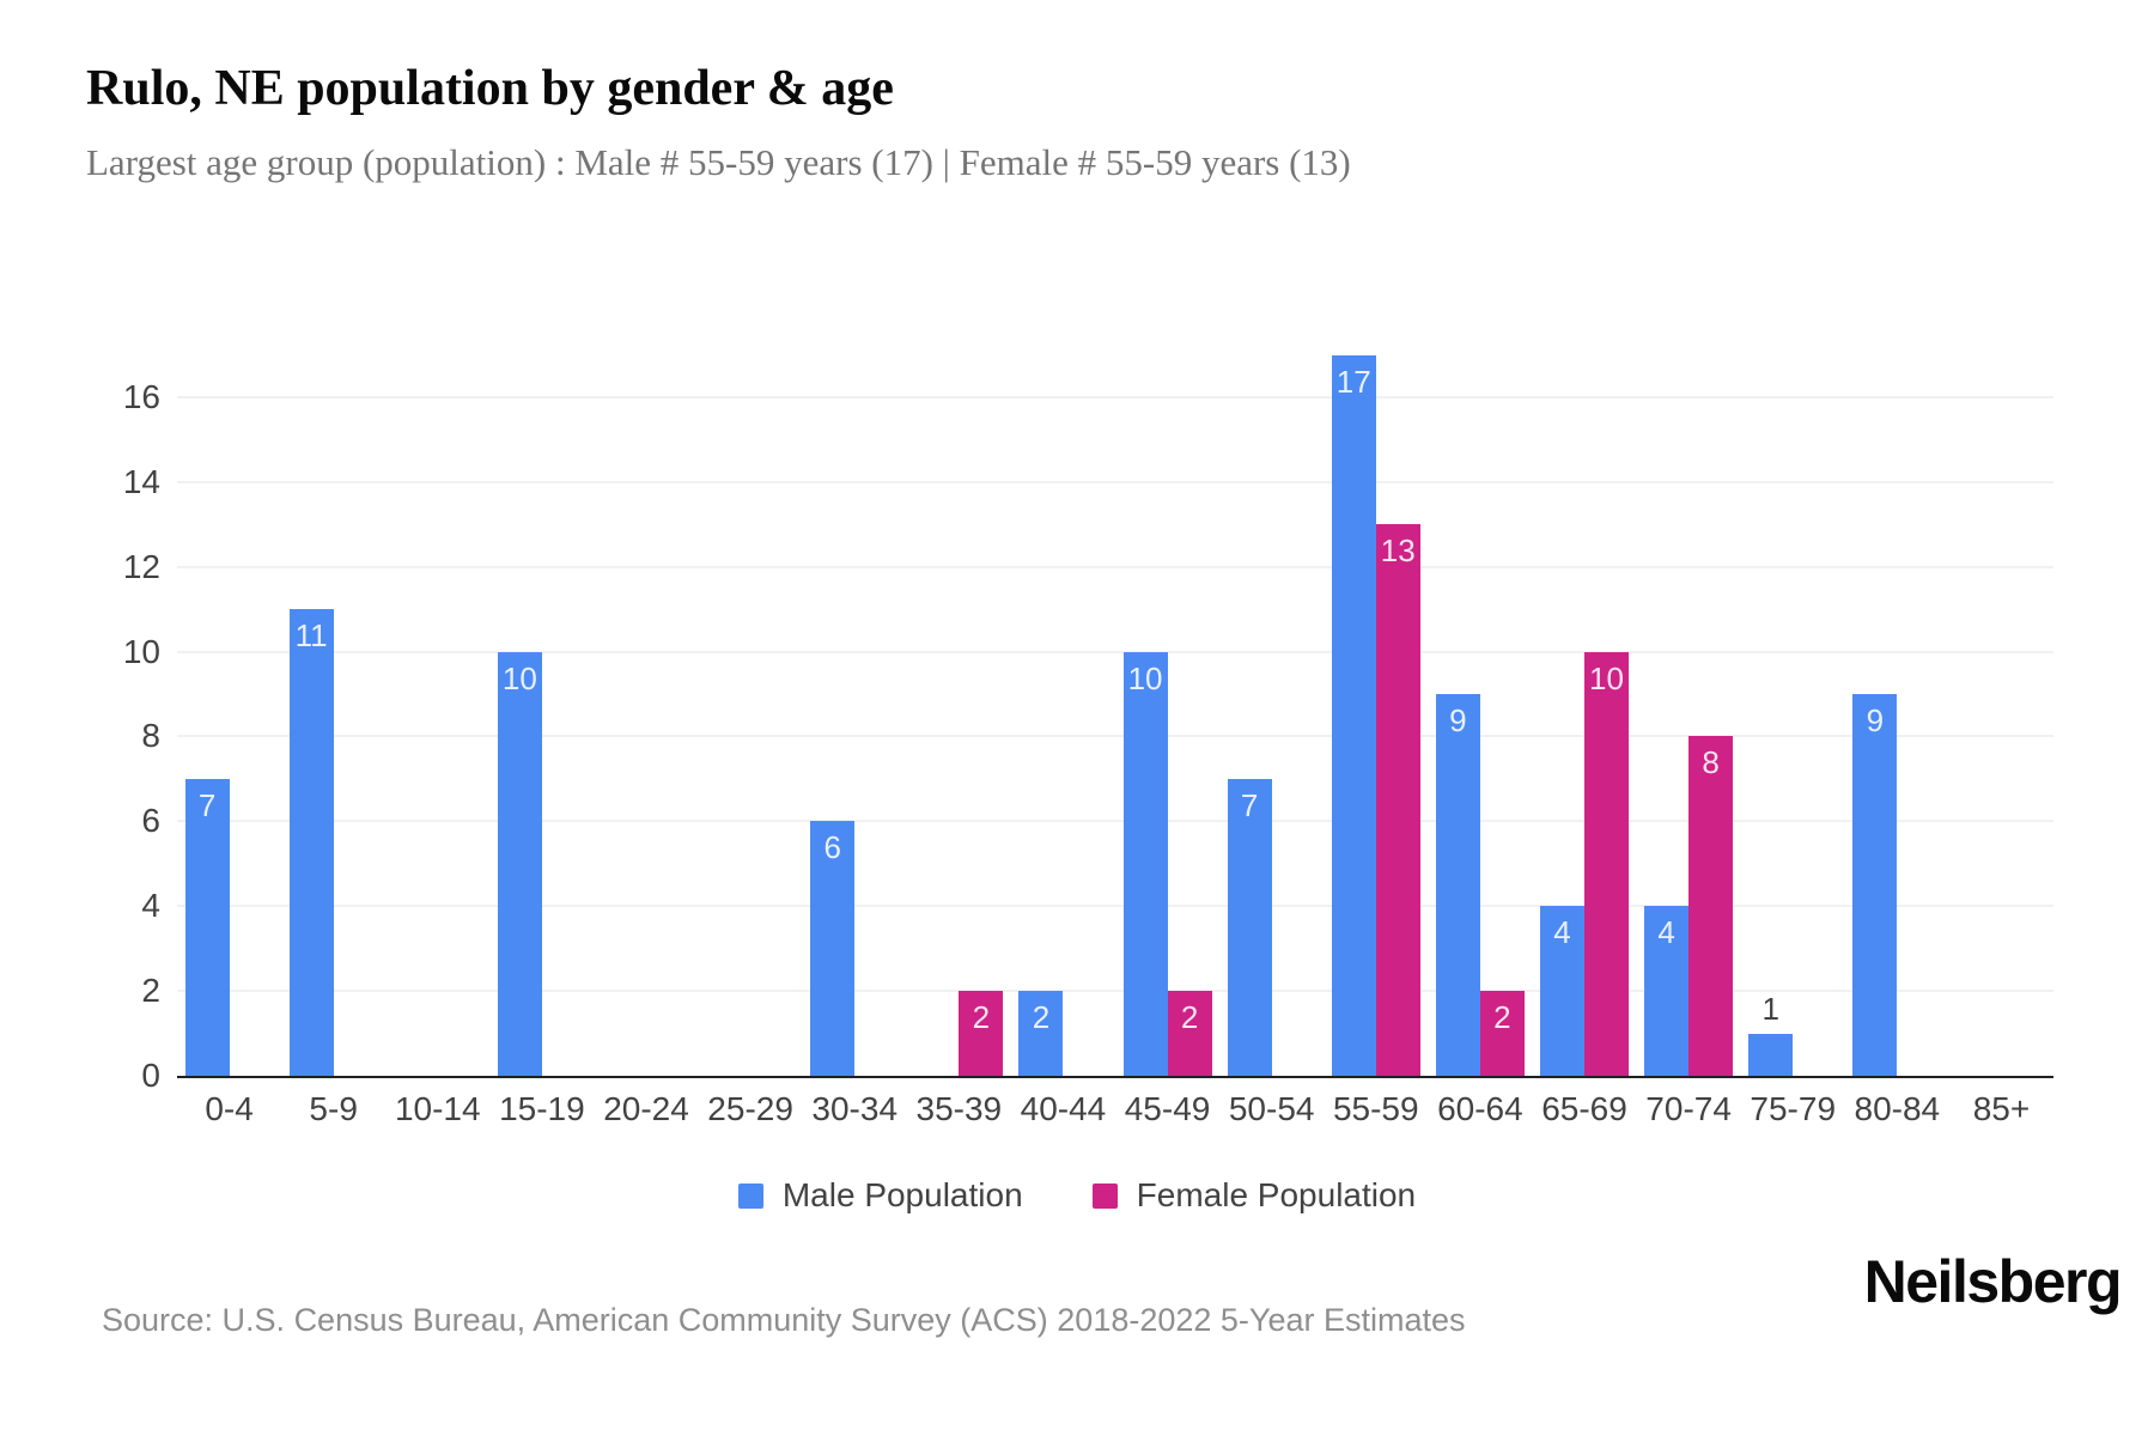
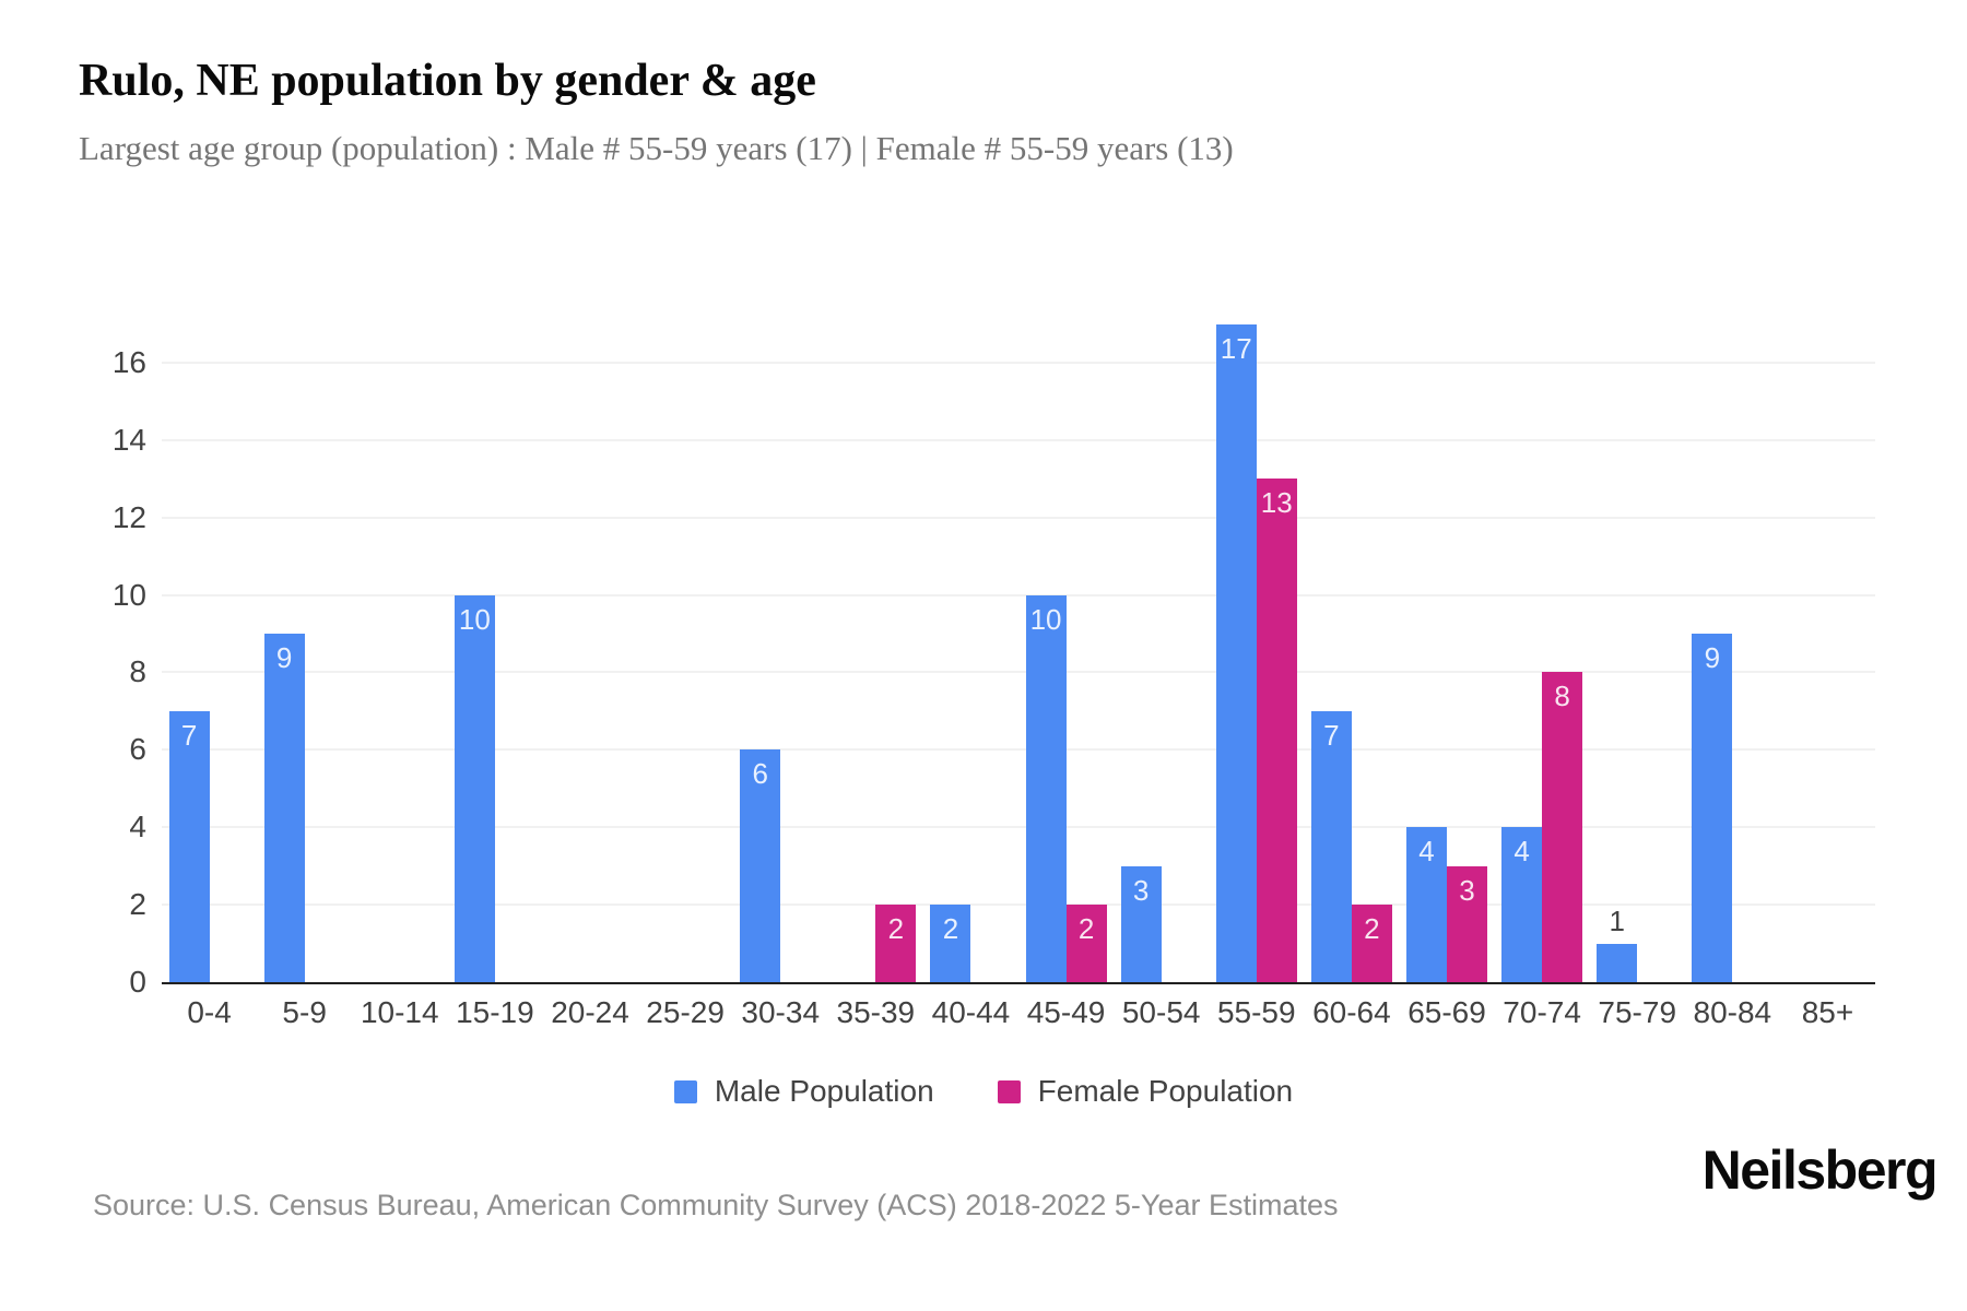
Male Population/5-9: 11 -> 9
Male Population/50-54: 7 -> 3
Male Population/60-64: 9 -> 7
Female Population/65-69: 10 -> 3
